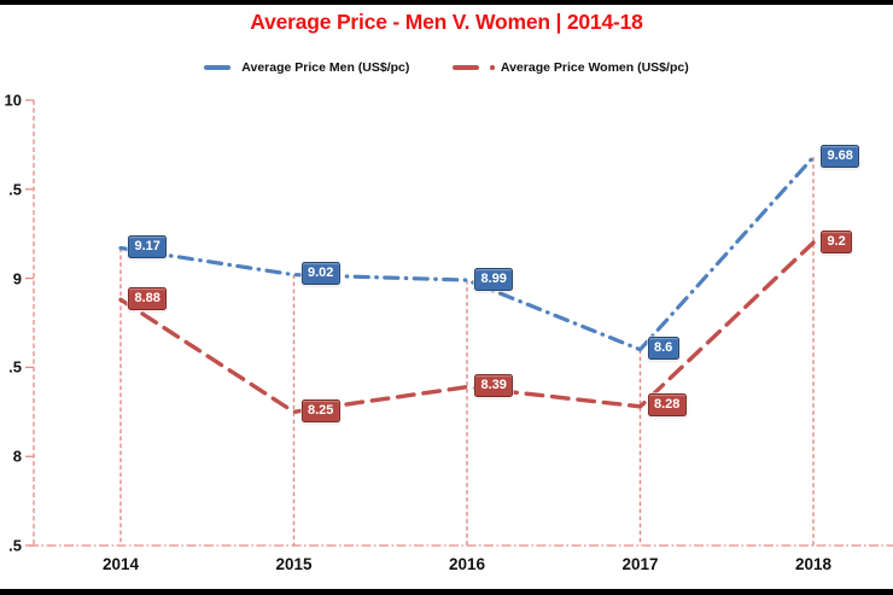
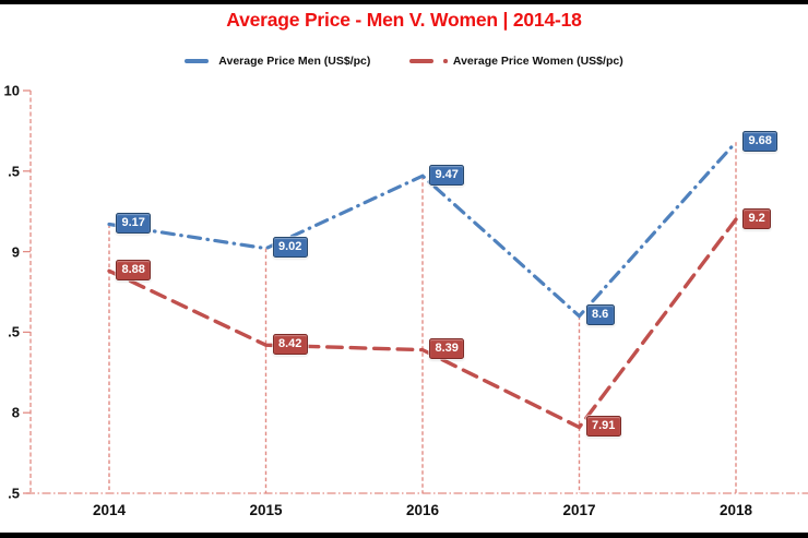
Average Price Women (US$/pc)/2015: 8.25 -> 8.42
Average Price Men (US$/pc)/2016: 8.99 -> 9.47
Average Price Women (US$/pc)/2017: 8.28 -> 7.91
